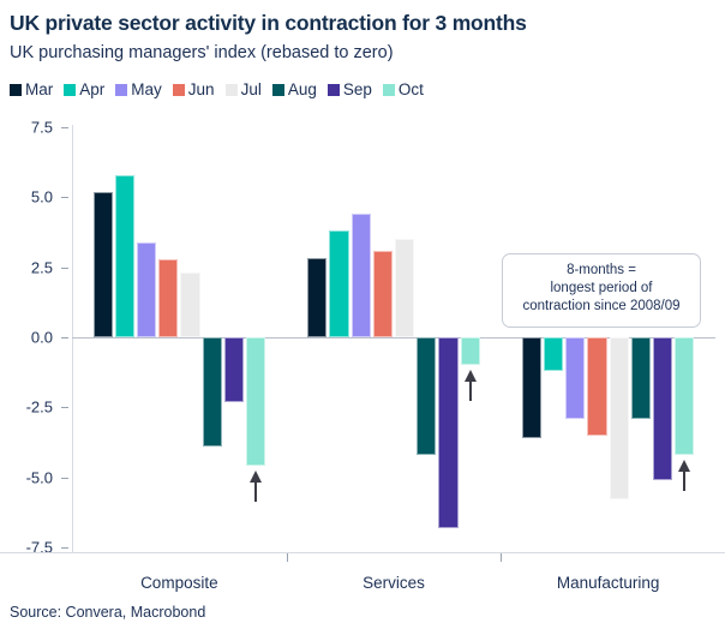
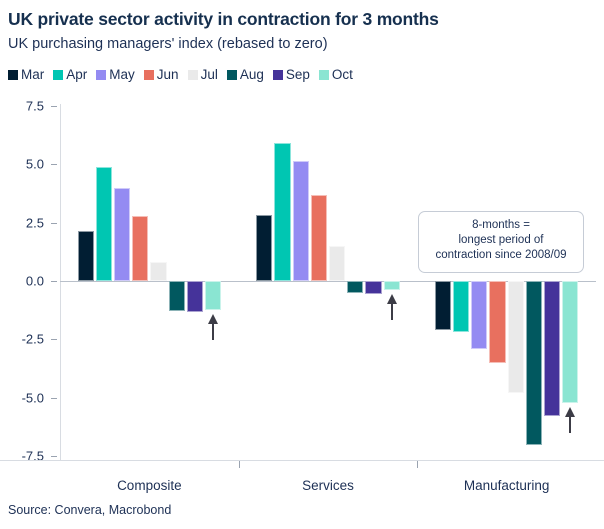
Mar/Composite: 5.2 -> 2.1
Apr/Composite: 5.8 -> 4.9
May/Composite: 3.4 -> 4.0
Jul/Composite: 2.3 -> 0.8
Aug/Composite: -3.9 -> -1.3
Sep/Composite: -2.3 -> -1.4
Oct/Composite: -4.6 -> -1.2
Apr/Services: 3.8 -> 5.9
May/Services: 4.4 -> 5.2
Jun/Services: 3.1 -> 3.7
Jul/Services: 3.5 -> 1.5
Aug/Services: -4.2 -> -0.5
Sep/Services: -6.8 -> -0.6
Oct/Services: -1.0 -> -0.4
Mar/Manufacturing: -3.6 -> -2.1
Apr/Manufacturing: -1.2 -> -2.2
Jul/Manufacturing: -5.8 -> -4.8
Aug/Manufacturing: -2.9 -> -7.0
Sep/Manufacturing: -5.1 -> -5.8
Oct/Manufacturing: -4.2 -> -5.2
